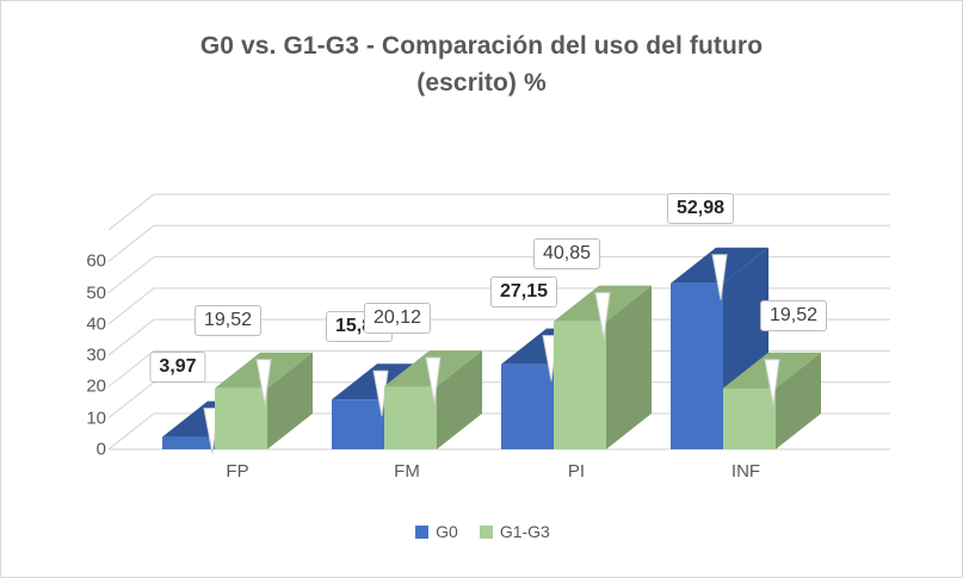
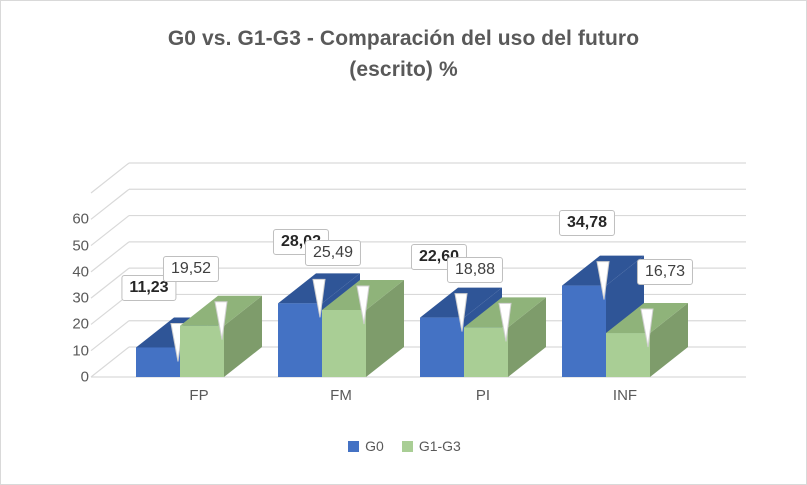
G0/FP: 3,97 -> 11,23
G0/FM: 15,89 -> 28,02
G1-G3/FM: 20,12 -> 25,49
G0/PI: 27,15 -> 22,60
G1-G3/PI: 40,85 -> 18,88
G0/INF: 52,98 -> 34,78
G1-G3/INF: 19,52 -> 16,73
